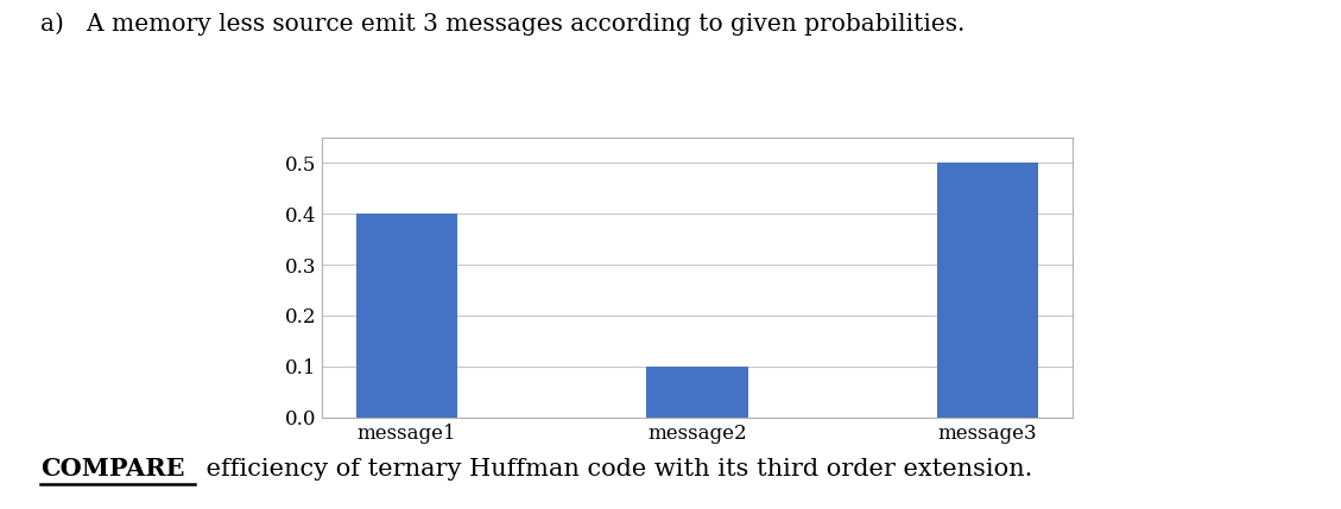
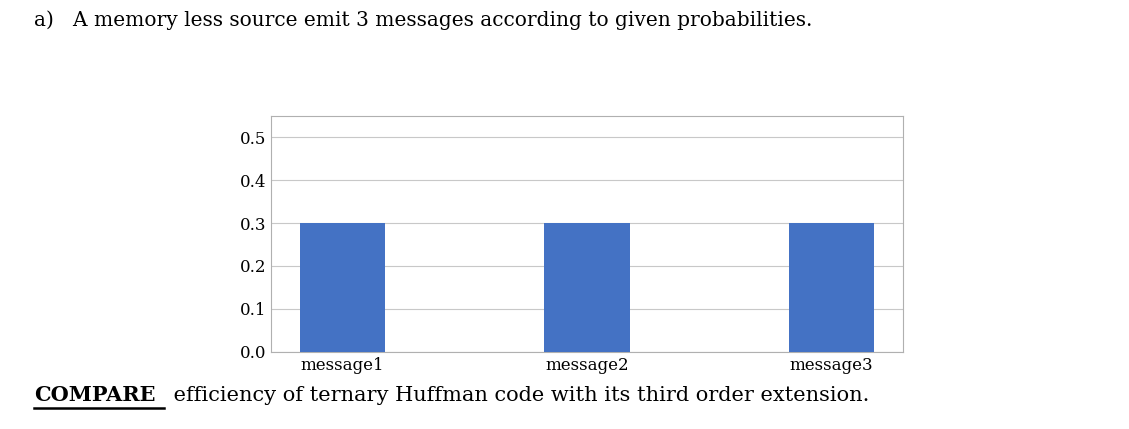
message1: 0.4 -> 0.3
message2: 0.1 -> 0.3
message3: 0.5 -> 0.3
